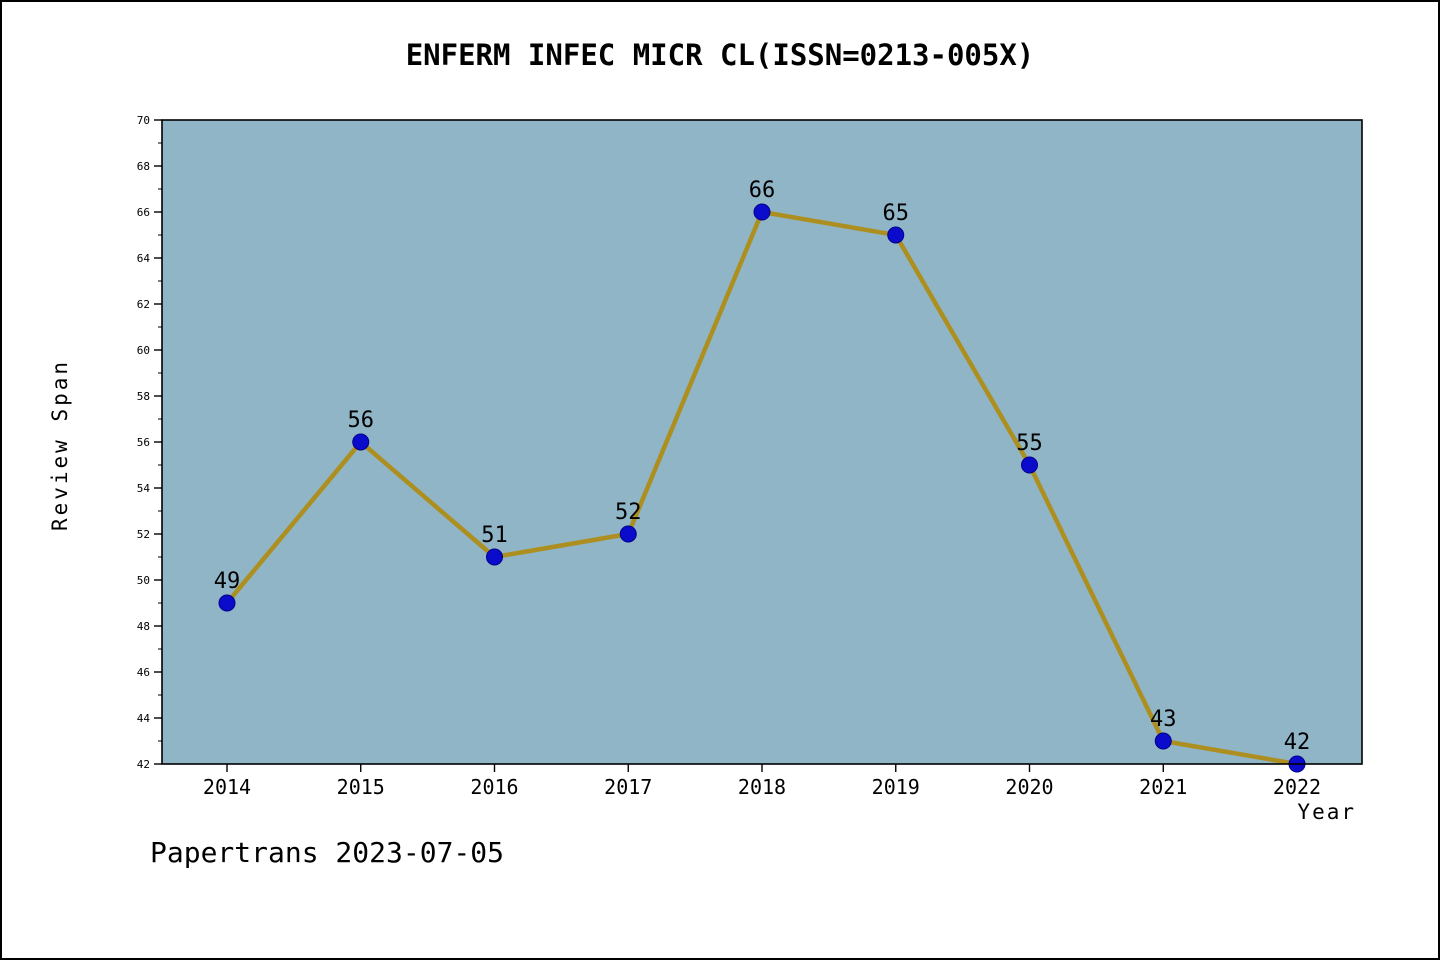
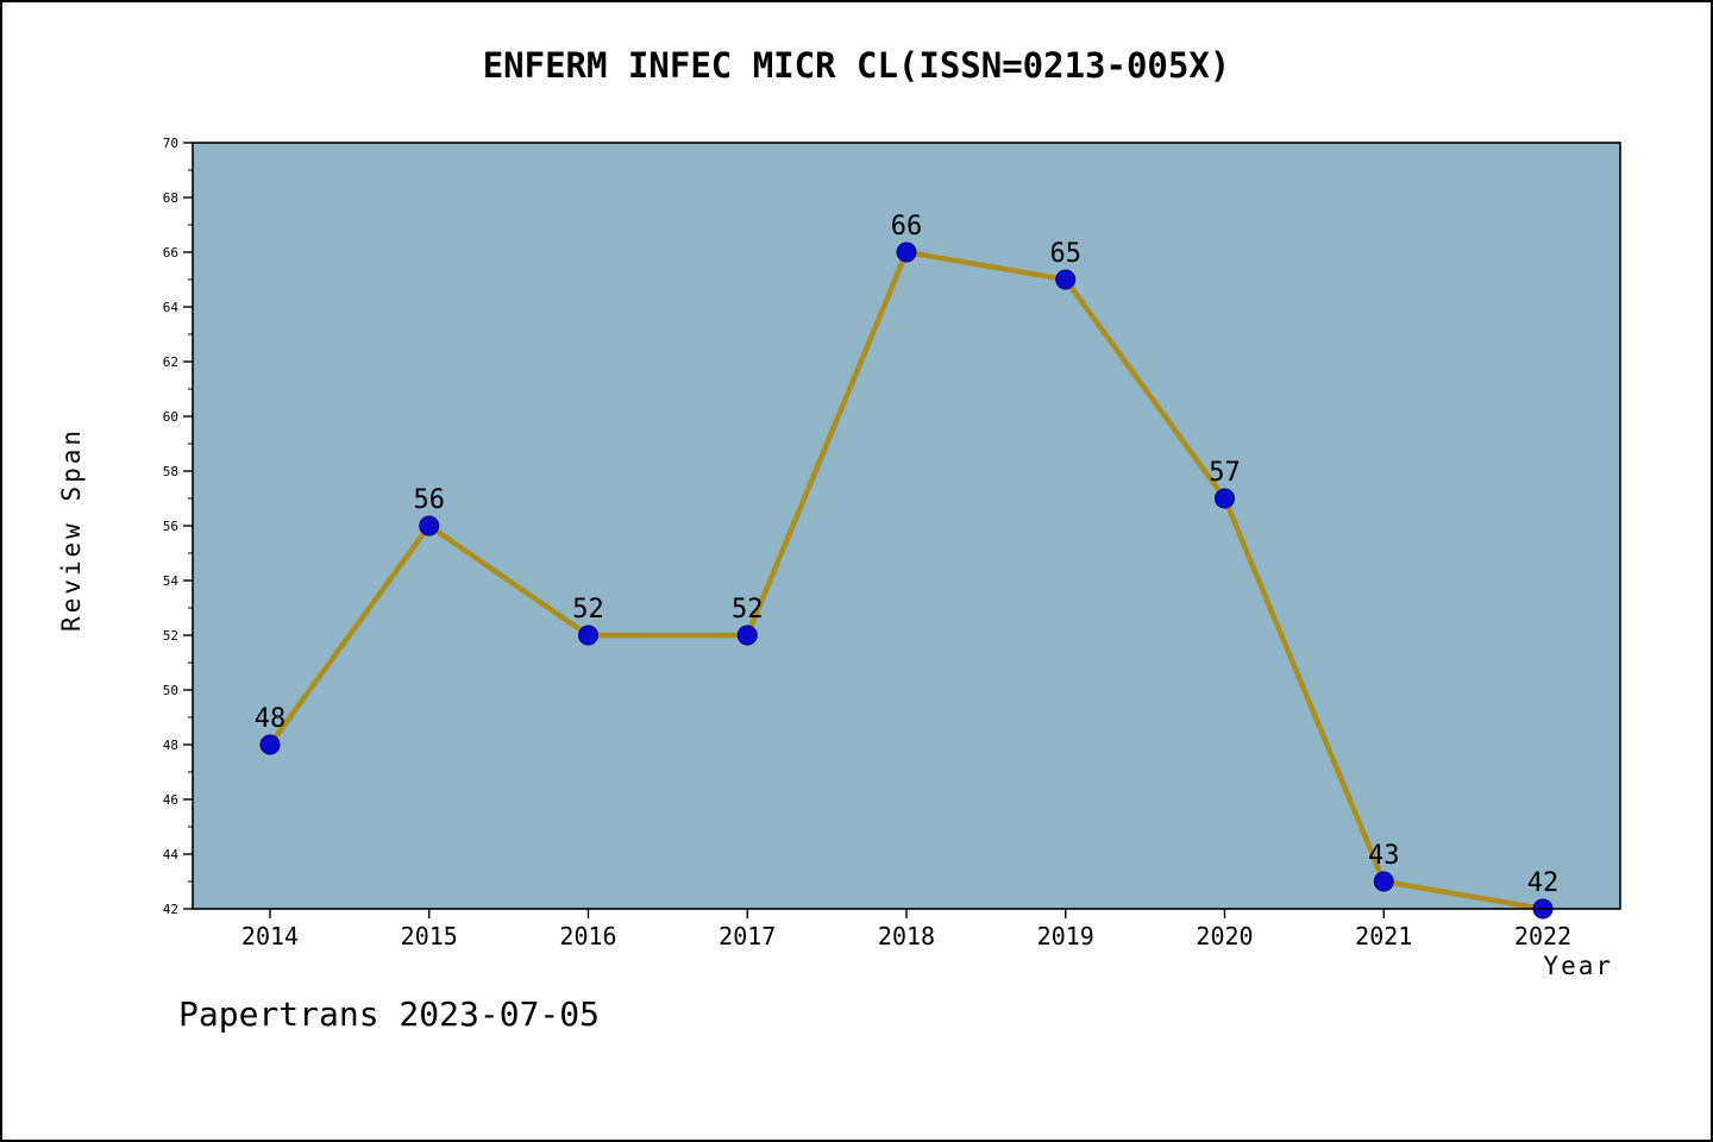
2014: 49 -> 48
2016: 51 -> 52
2020: 55 -> 57
